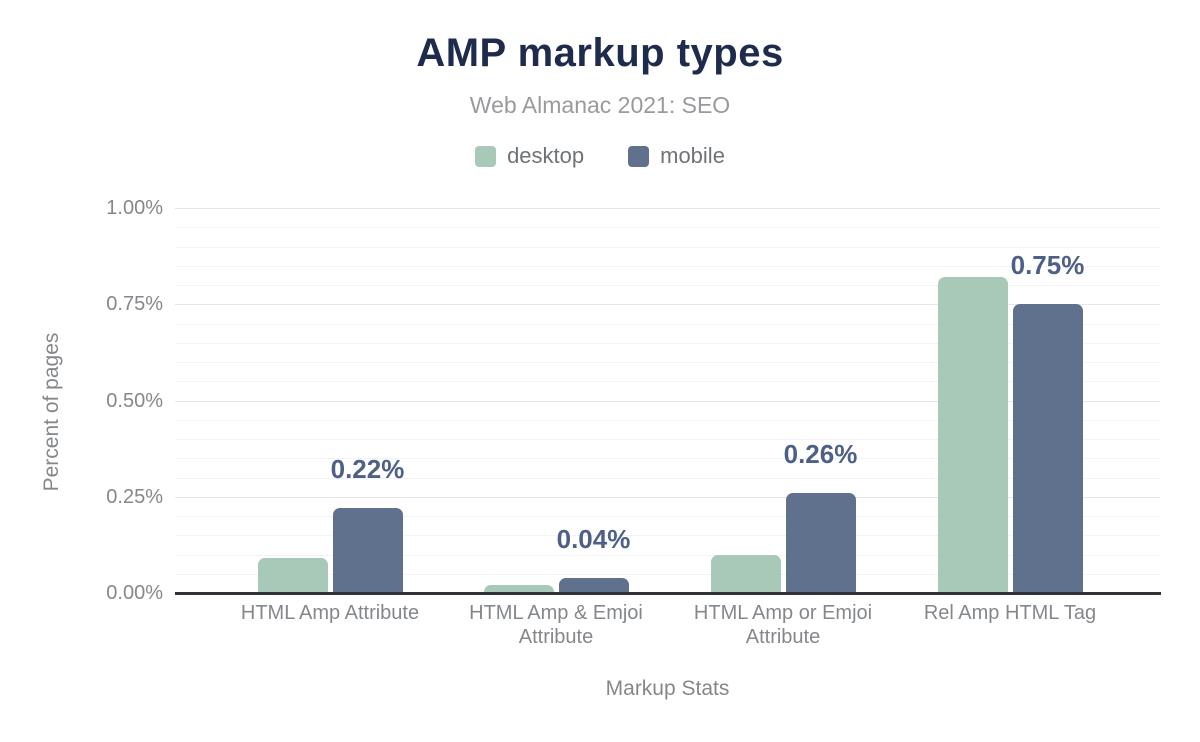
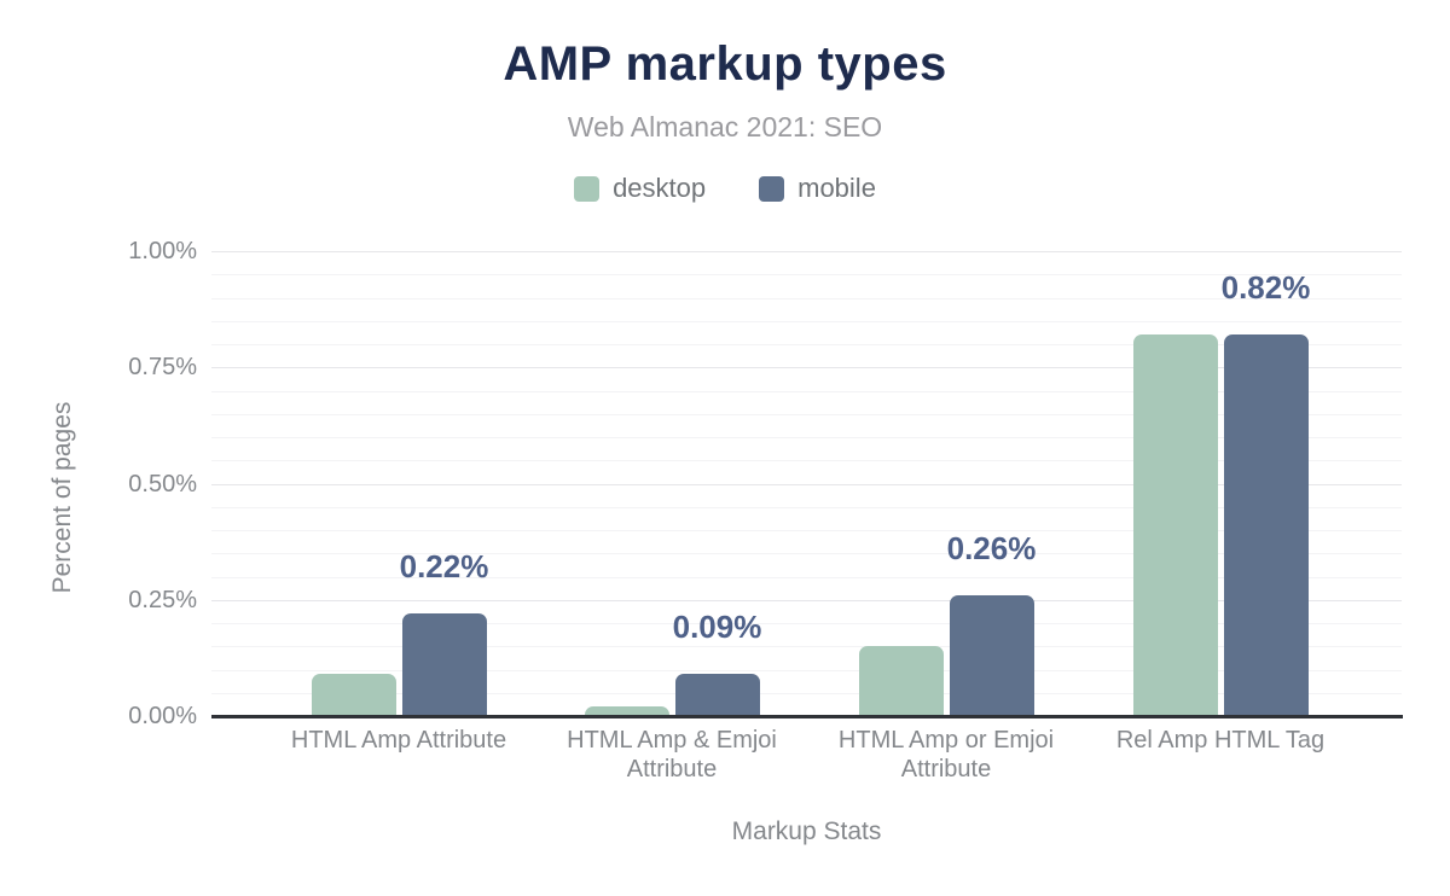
mobile/HTML Amp & Emjoi Attribute: 0.04% -> 0.09%
desktop/HTML Amp or Emjoi Attribute: 0.10% -> 0.15%
mobile/Rel Amp HTML Tag: 0.75% -> 0.82%
